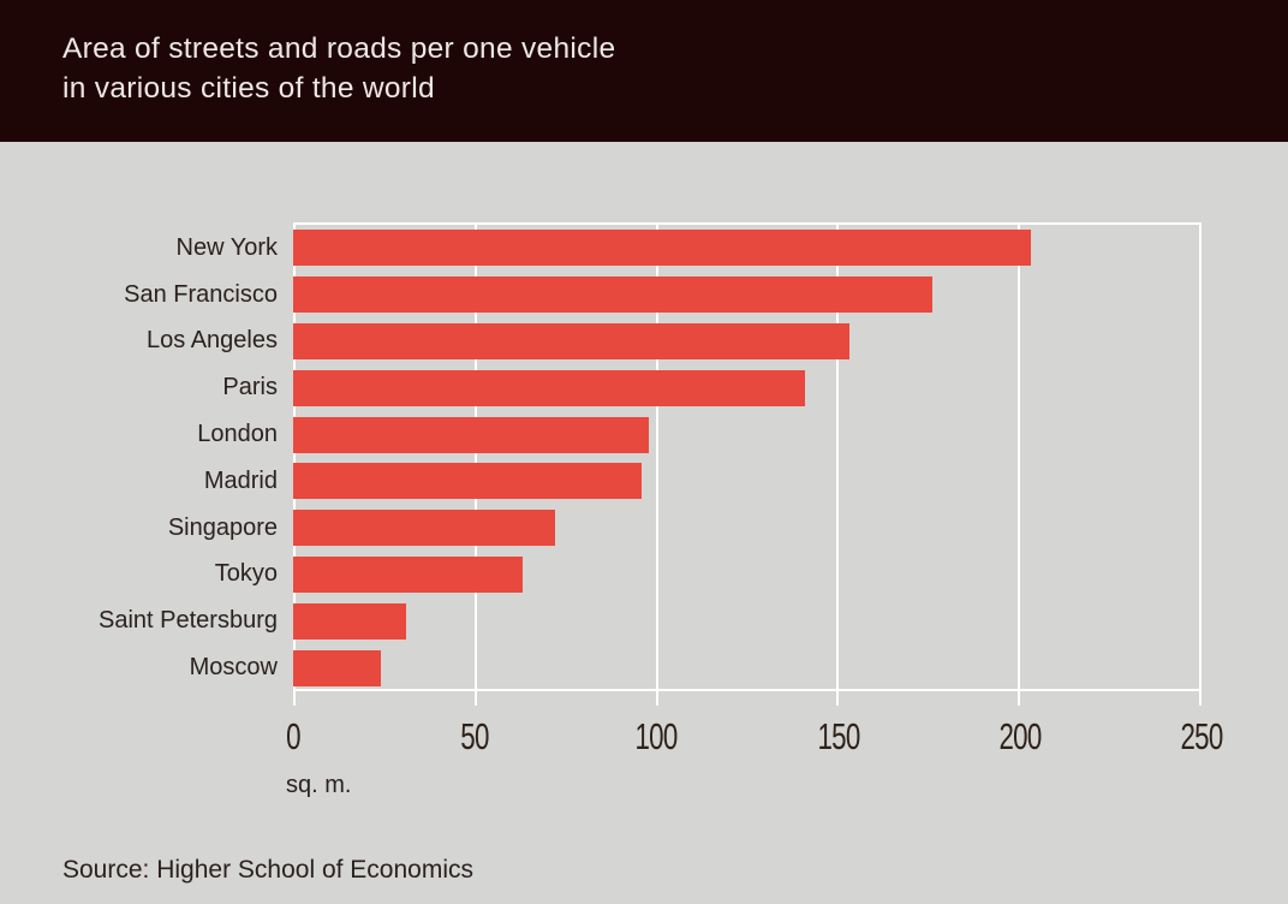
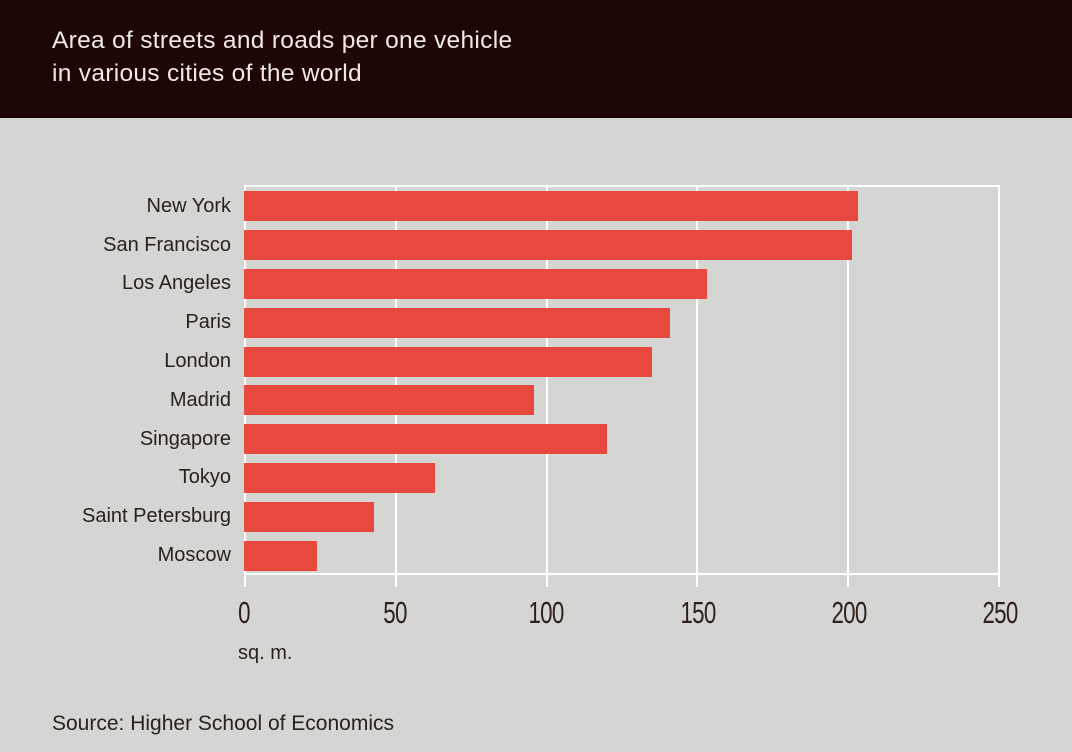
San Francisco: 176 -> 201
London: 98 -> 135
Singapore: 72 -> 120
Saint Petersburg: 31 -> 43
